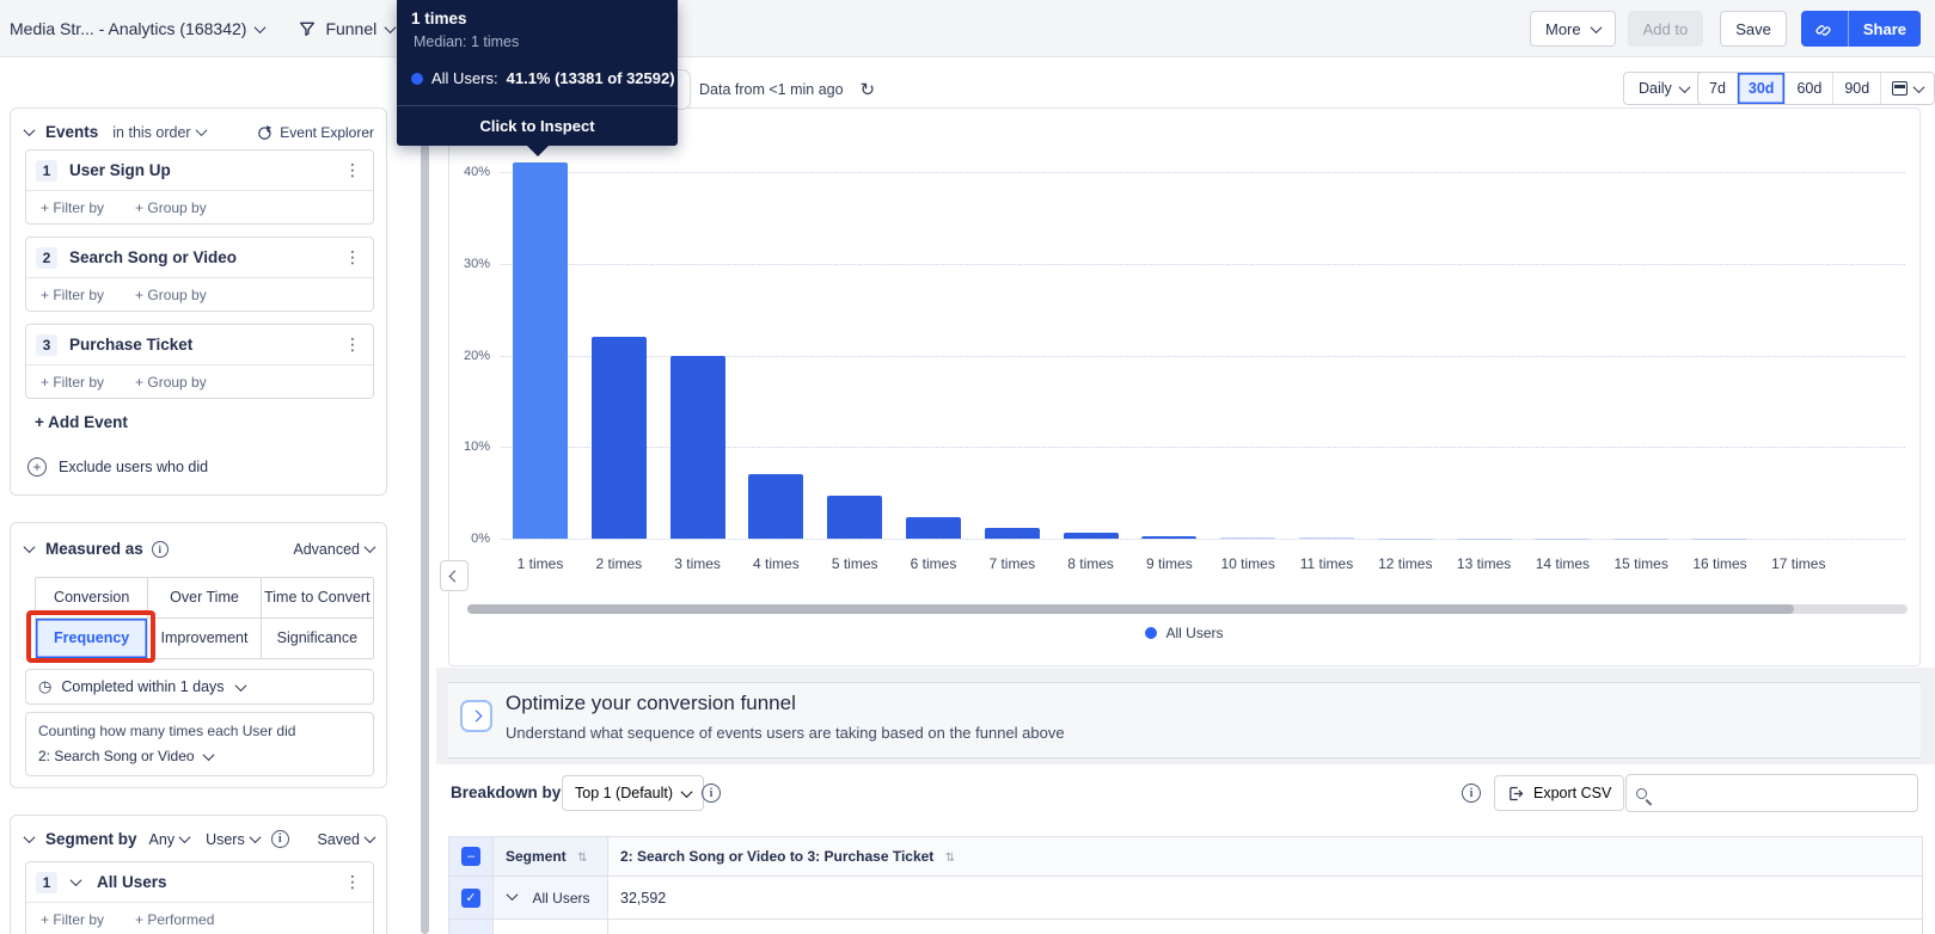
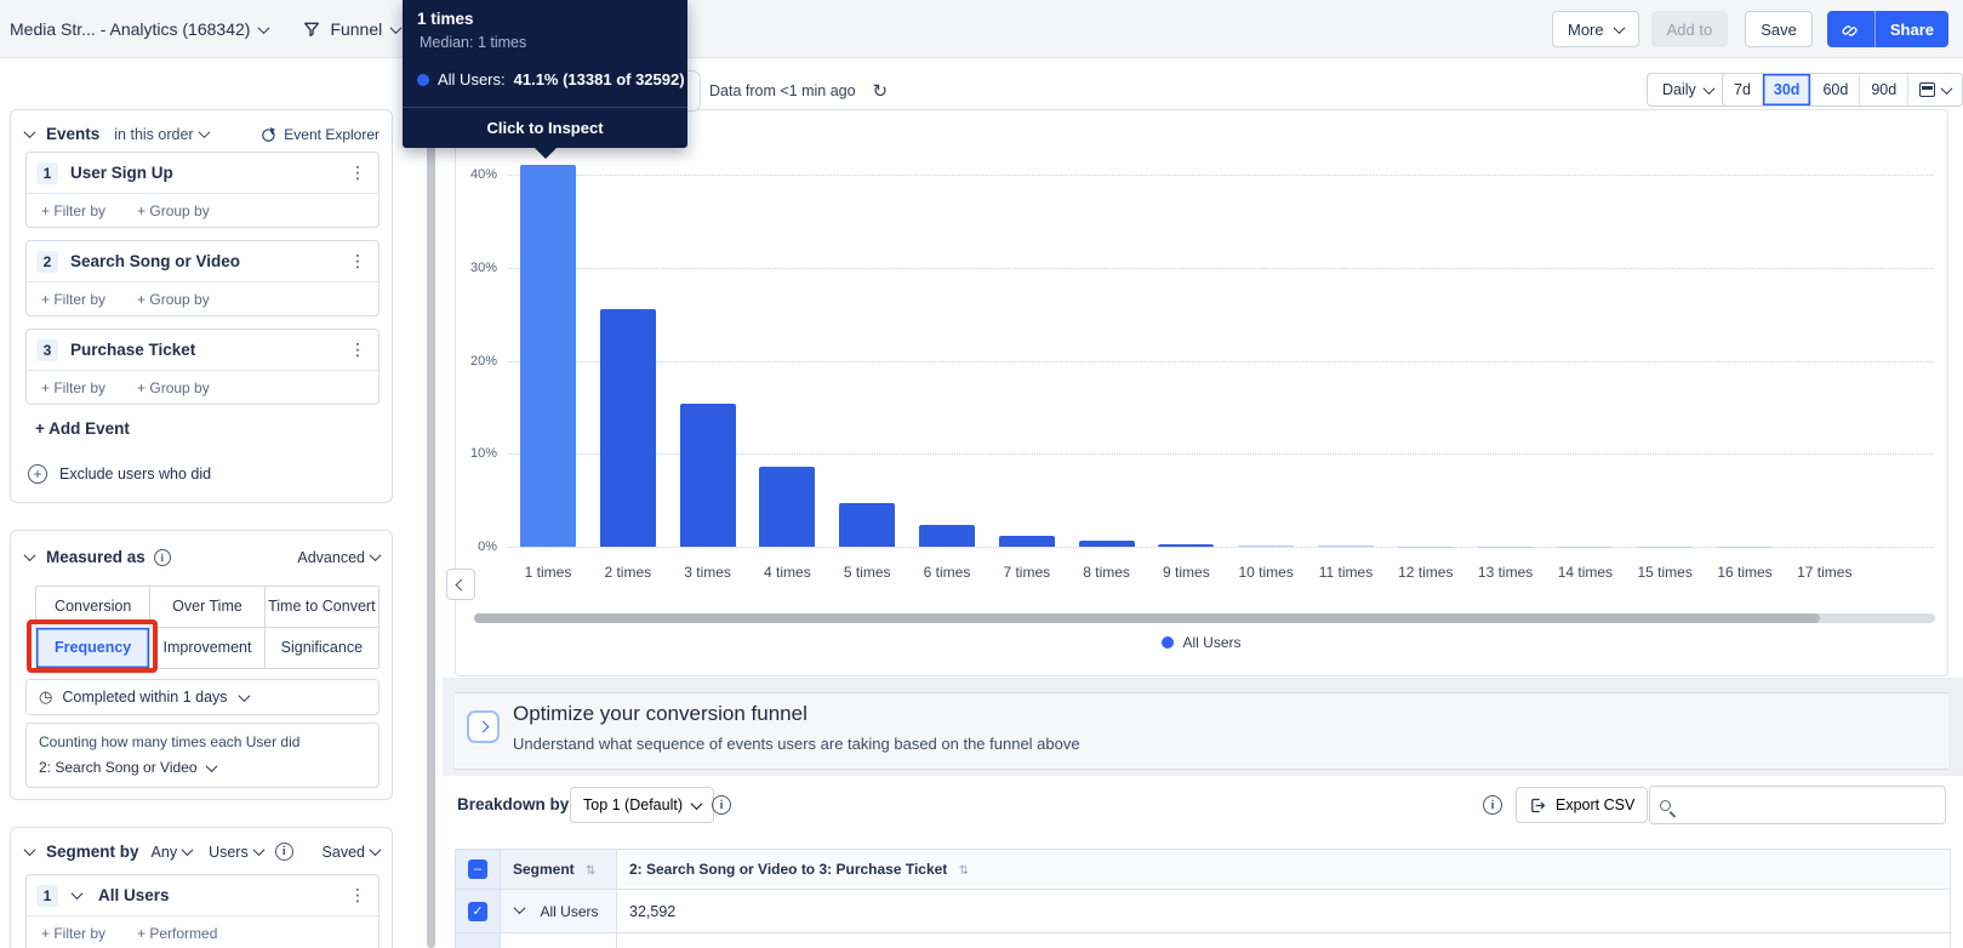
2 times: 22% -> 26%
3 times: 20% -> 15%
4 times: 7% -> 9%
